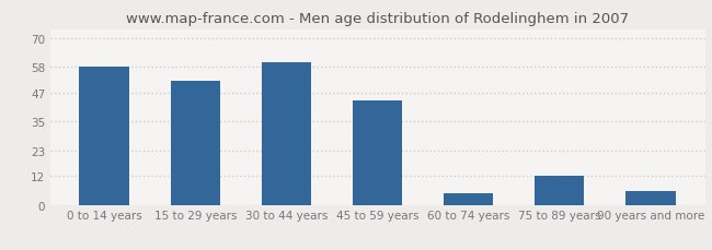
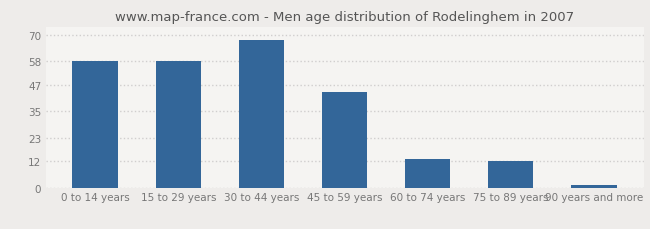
15 to 29 years: 52 -> 58
30 to 44 years: 60 -> 68
60 to 74 years: 5 -> 13
90 years and more: 6 -> 1
